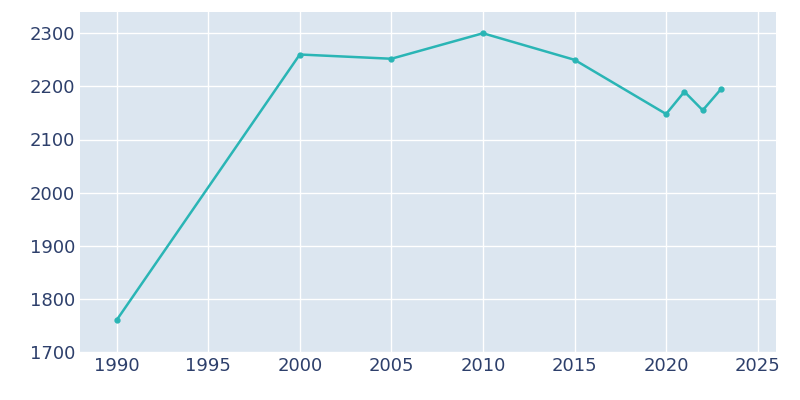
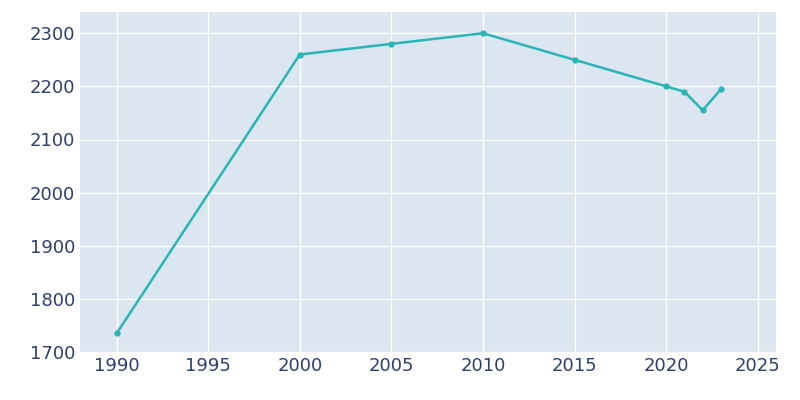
1990: 1760 -> 1735
2005: 2252 -> 2280
2020: 2148 -> 2200
